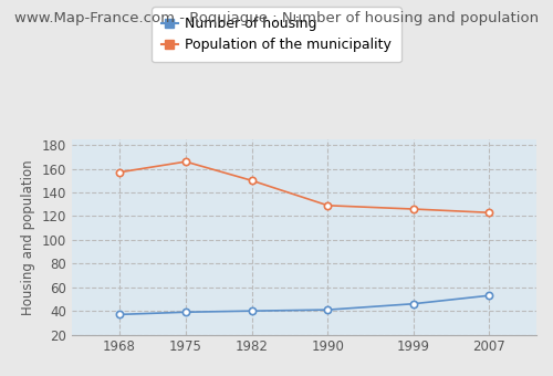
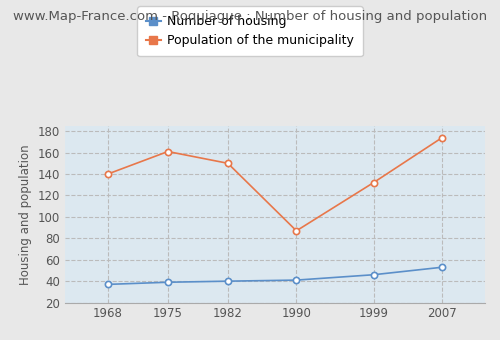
Population of the municipality/1968: 157 -> 140
Population of the municipality/1975: 166 -> 161
Population of the municipality/1990: 129 -> 87
Population of the municipality/1999: 126 -> 132
Population of the municipality/2007: 123 -> 174
